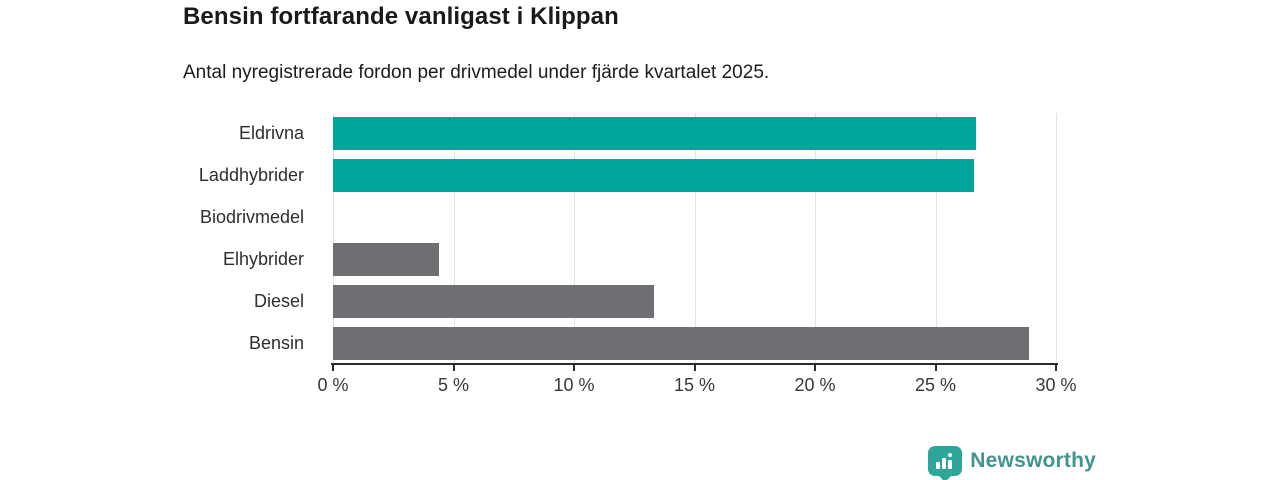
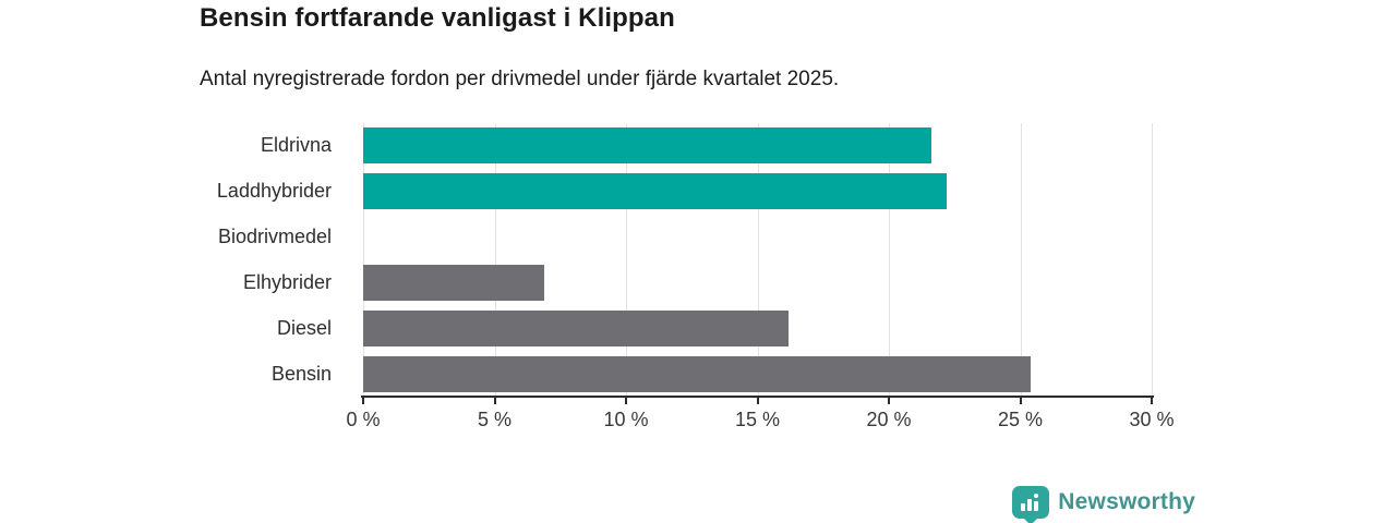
Eldrivna: 26.7% -> 21.6%
Laddhybrider: 26.6% -> 22.2%
Elhybrider: 4.4% -> 6.9%
Diesel: 13.3% -> 16.2%
Bensin: 28.9% -> 25.4%
